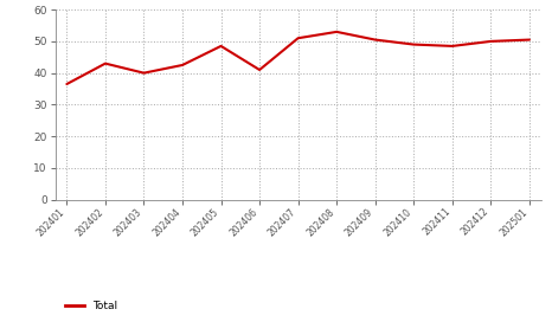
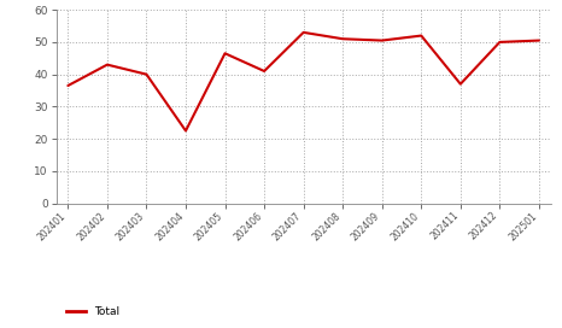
202404: 42.5 -> 22.5
202405: 48.5 -> 46.5
202407: 51.0 -> 53.0
202408: 53.0 -> 51.0
202410: 49.0 -> 52.0
202411: 48.5 -> 37.0
